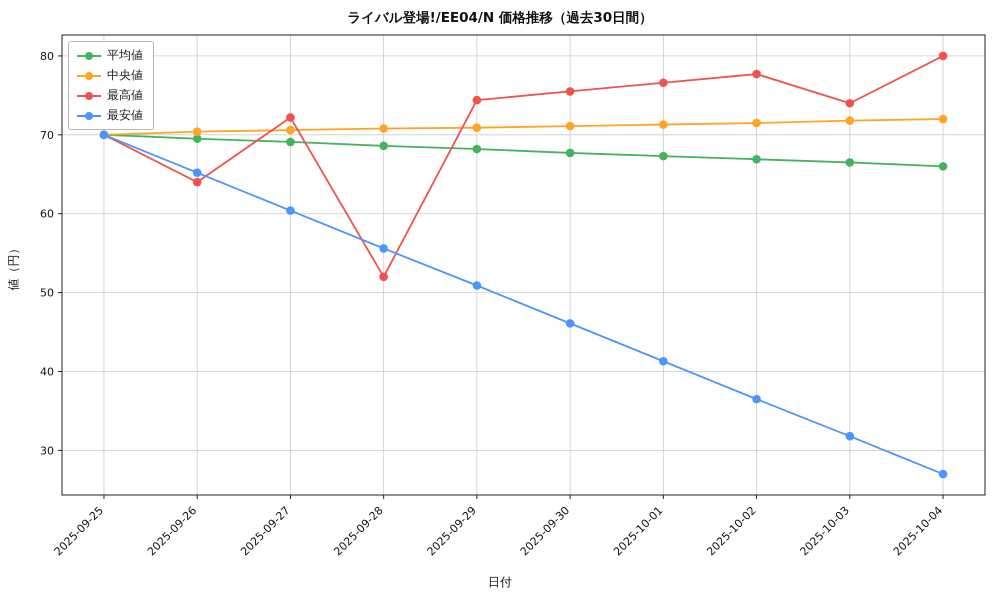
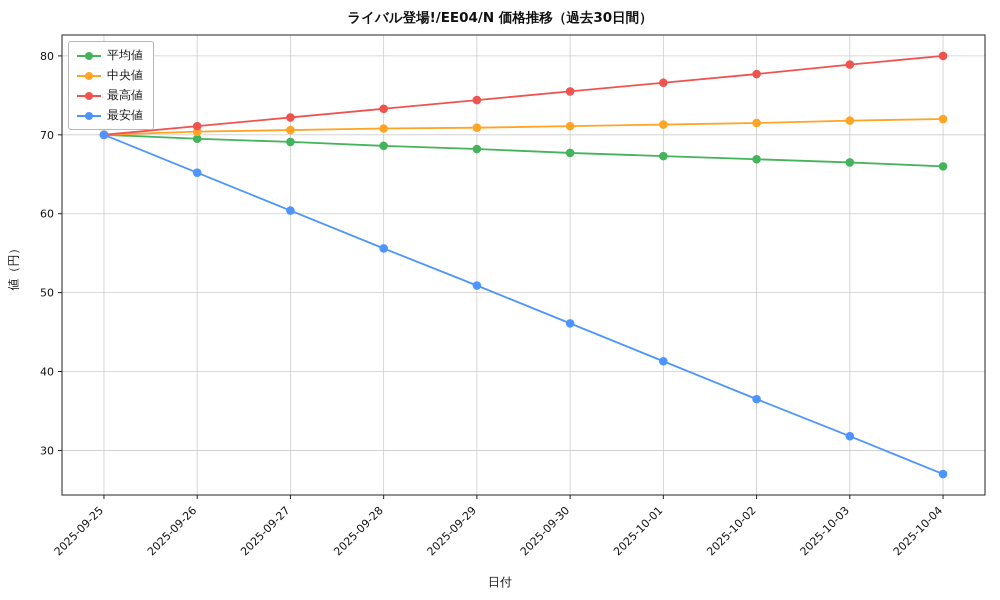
最高値/2025-09-26: 64 -> 71
最高値/2025-09-28: 52 -> 73
最高値/2025-10-03: 74 -> 79
